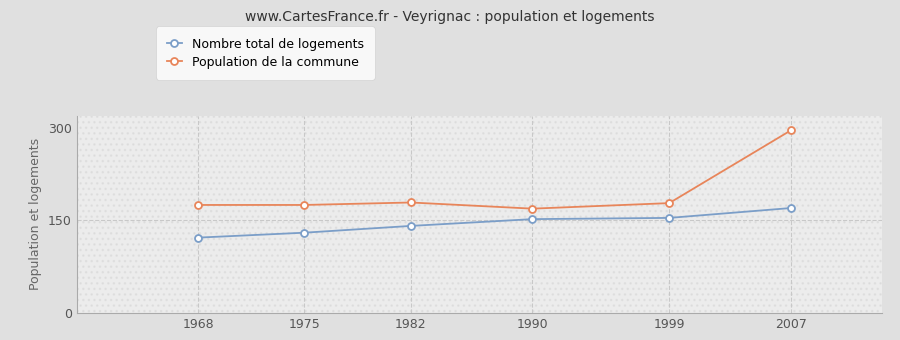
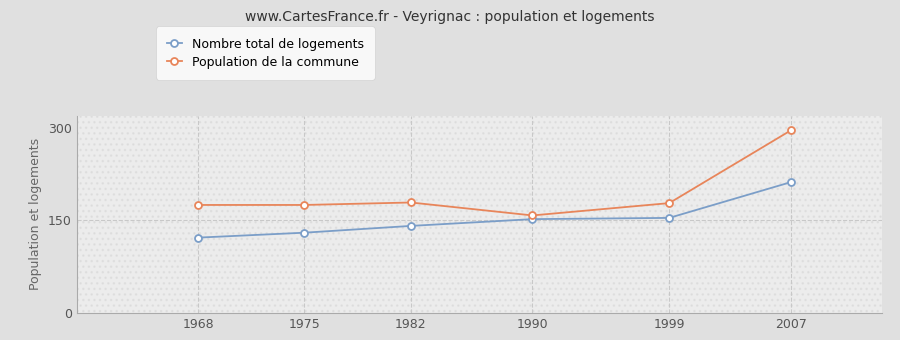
Population de la commune/1990: 169 -> 158
Nombre total de logements/2007: 170 -> 212
